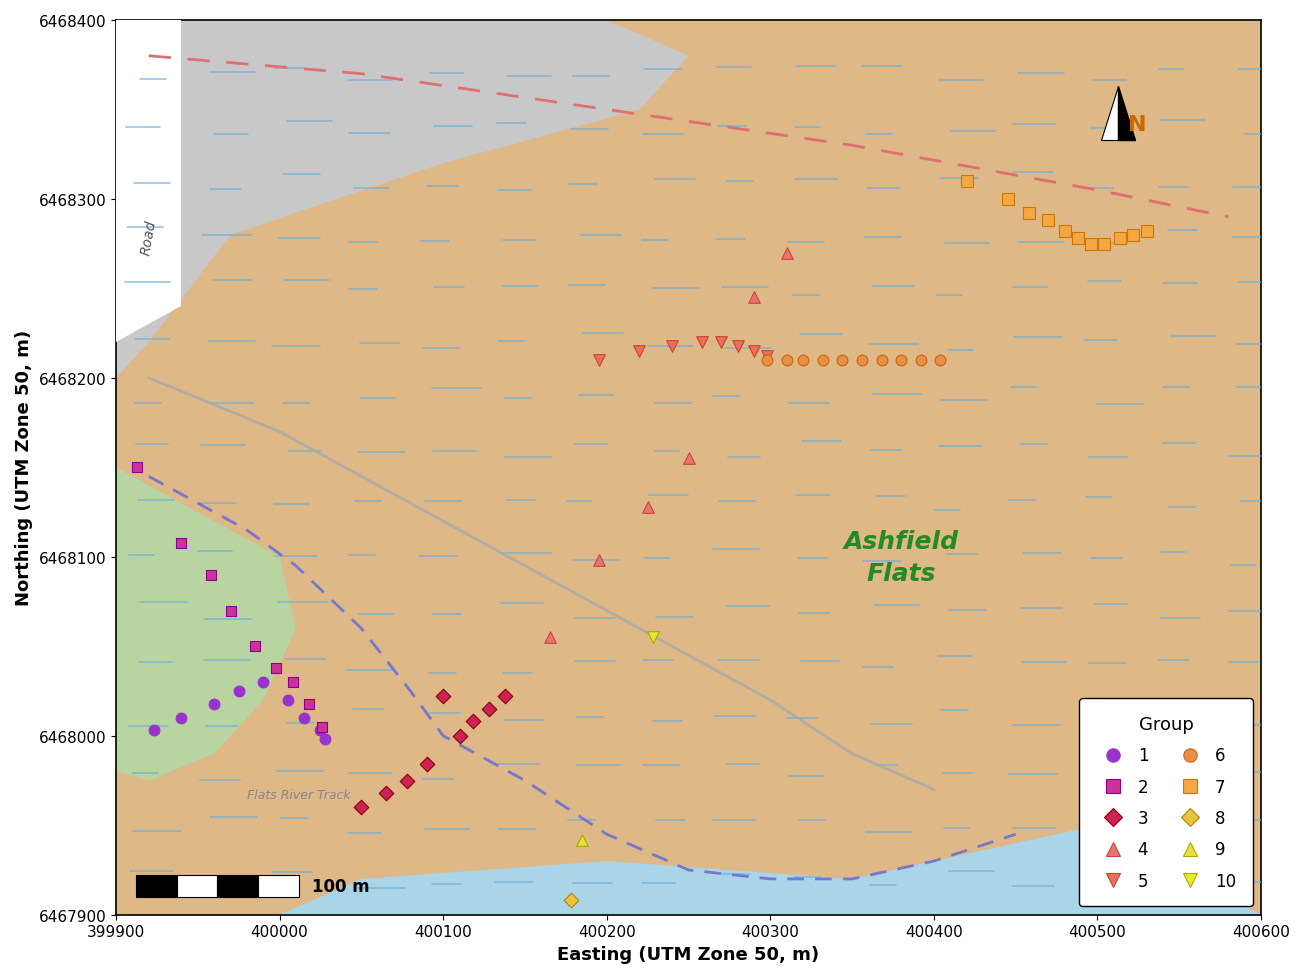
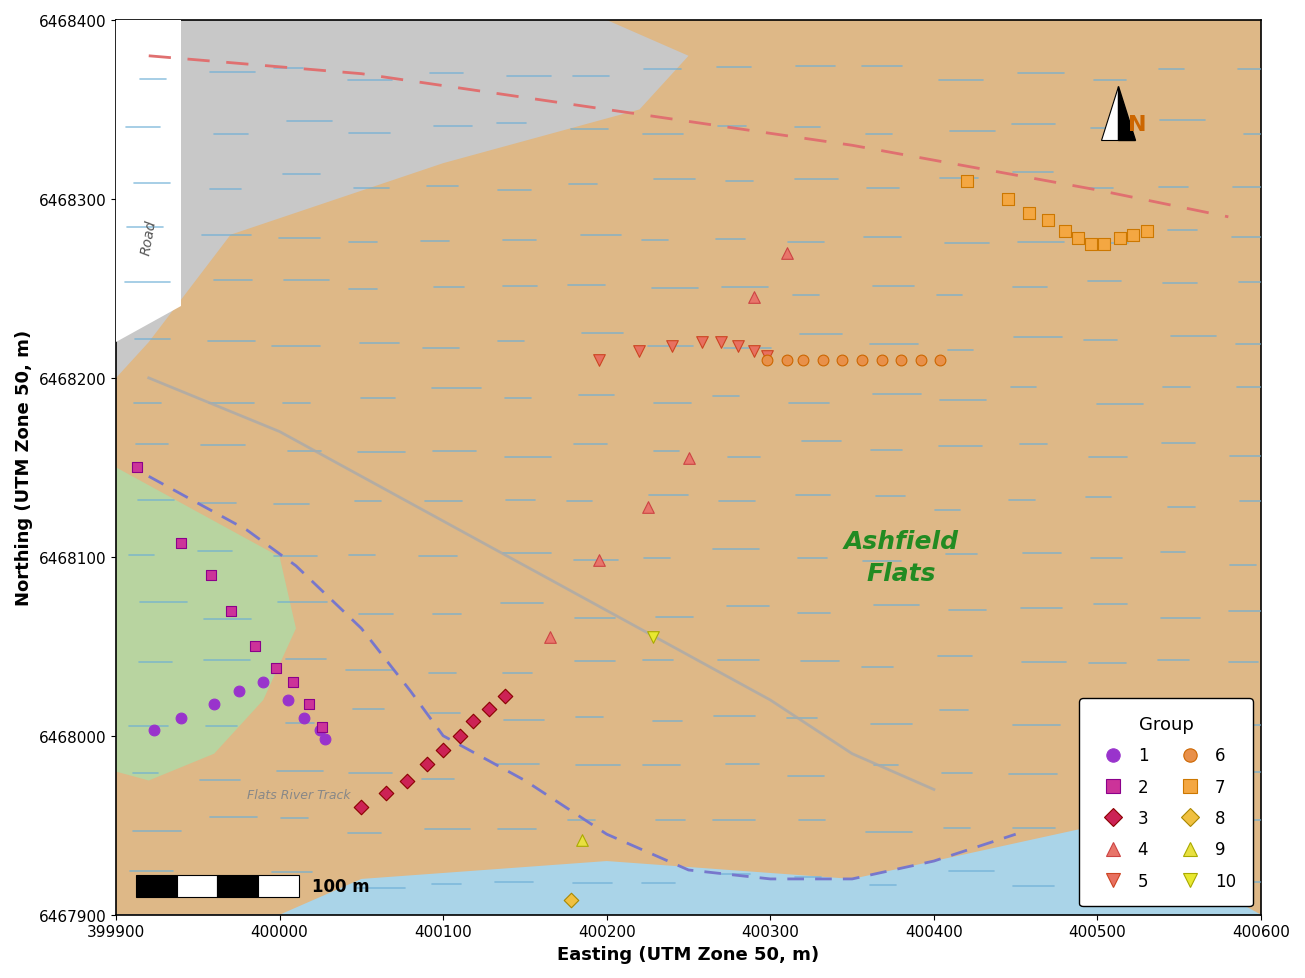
3/400100: 6468022 -> 6467992
